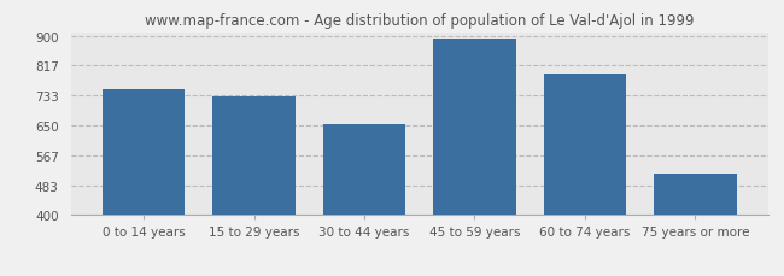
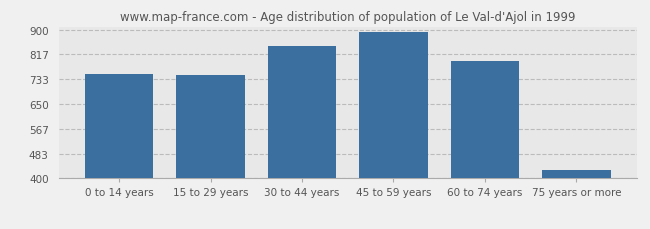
15 to 29 years: 730 -> 748
30 to 44 years: 655 -> 845
75 years or more: 515 -> 427
